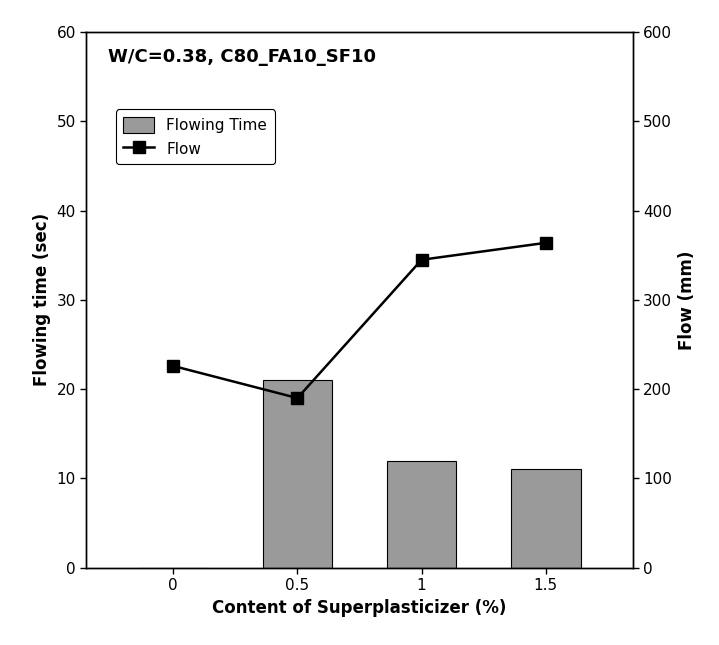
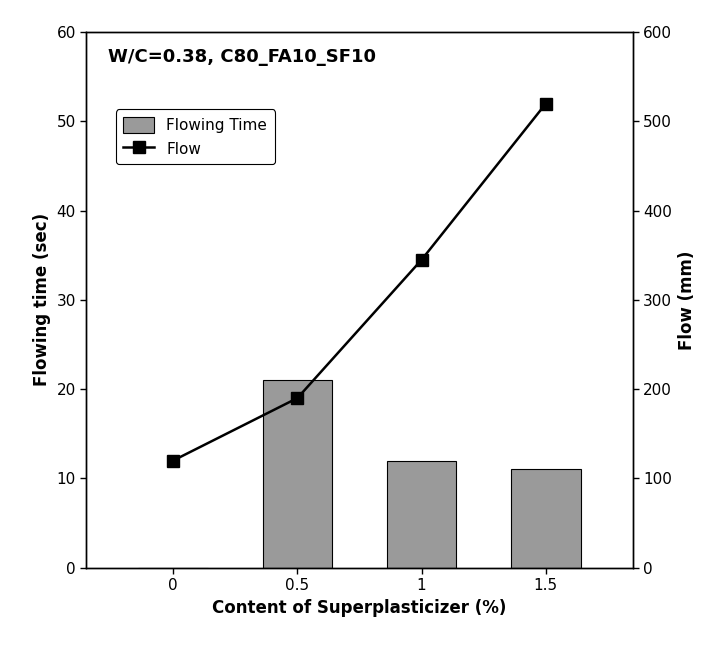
Flow/0: 226 -> 120
Flow/1.5: 364 -> 520
